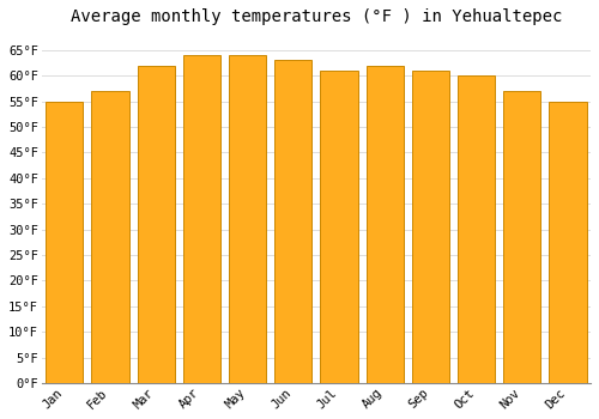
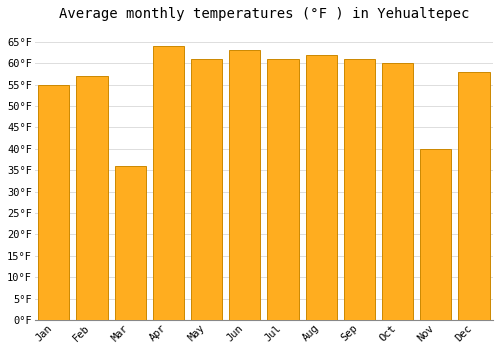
Mar: 62°F -> 36°F
May: 64°F -> 61°F
Nov: 57°F -> 40°F
Dec: 55°F -> 58°F
